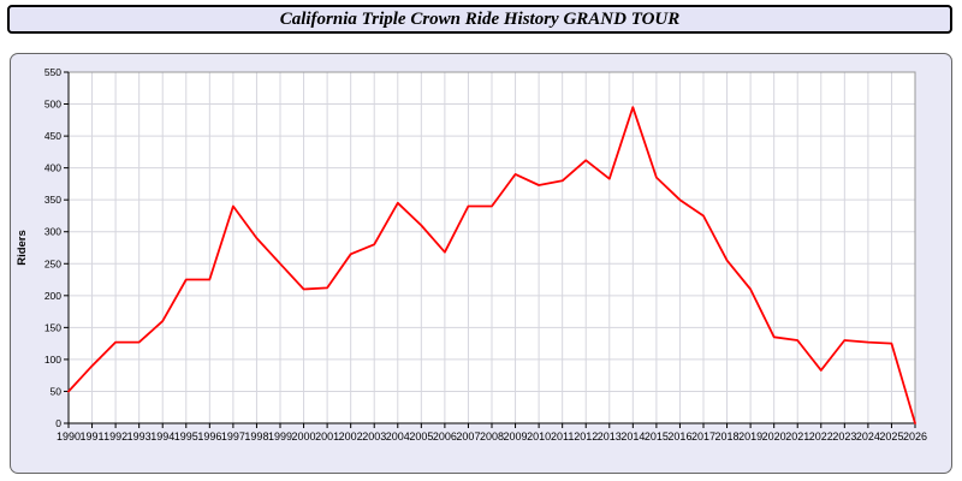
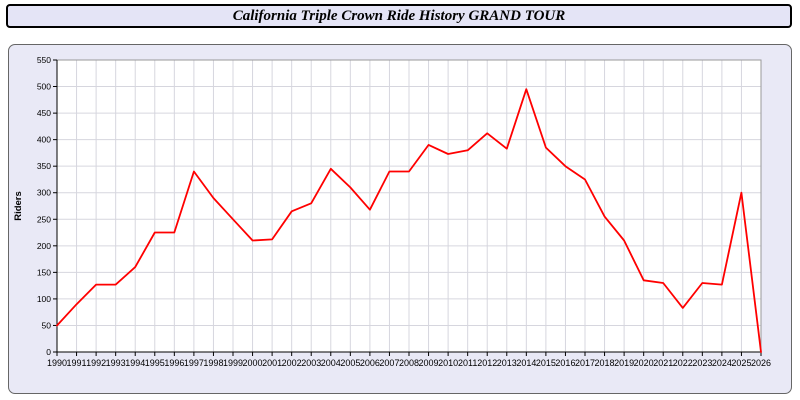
2025: 120 -> 300
